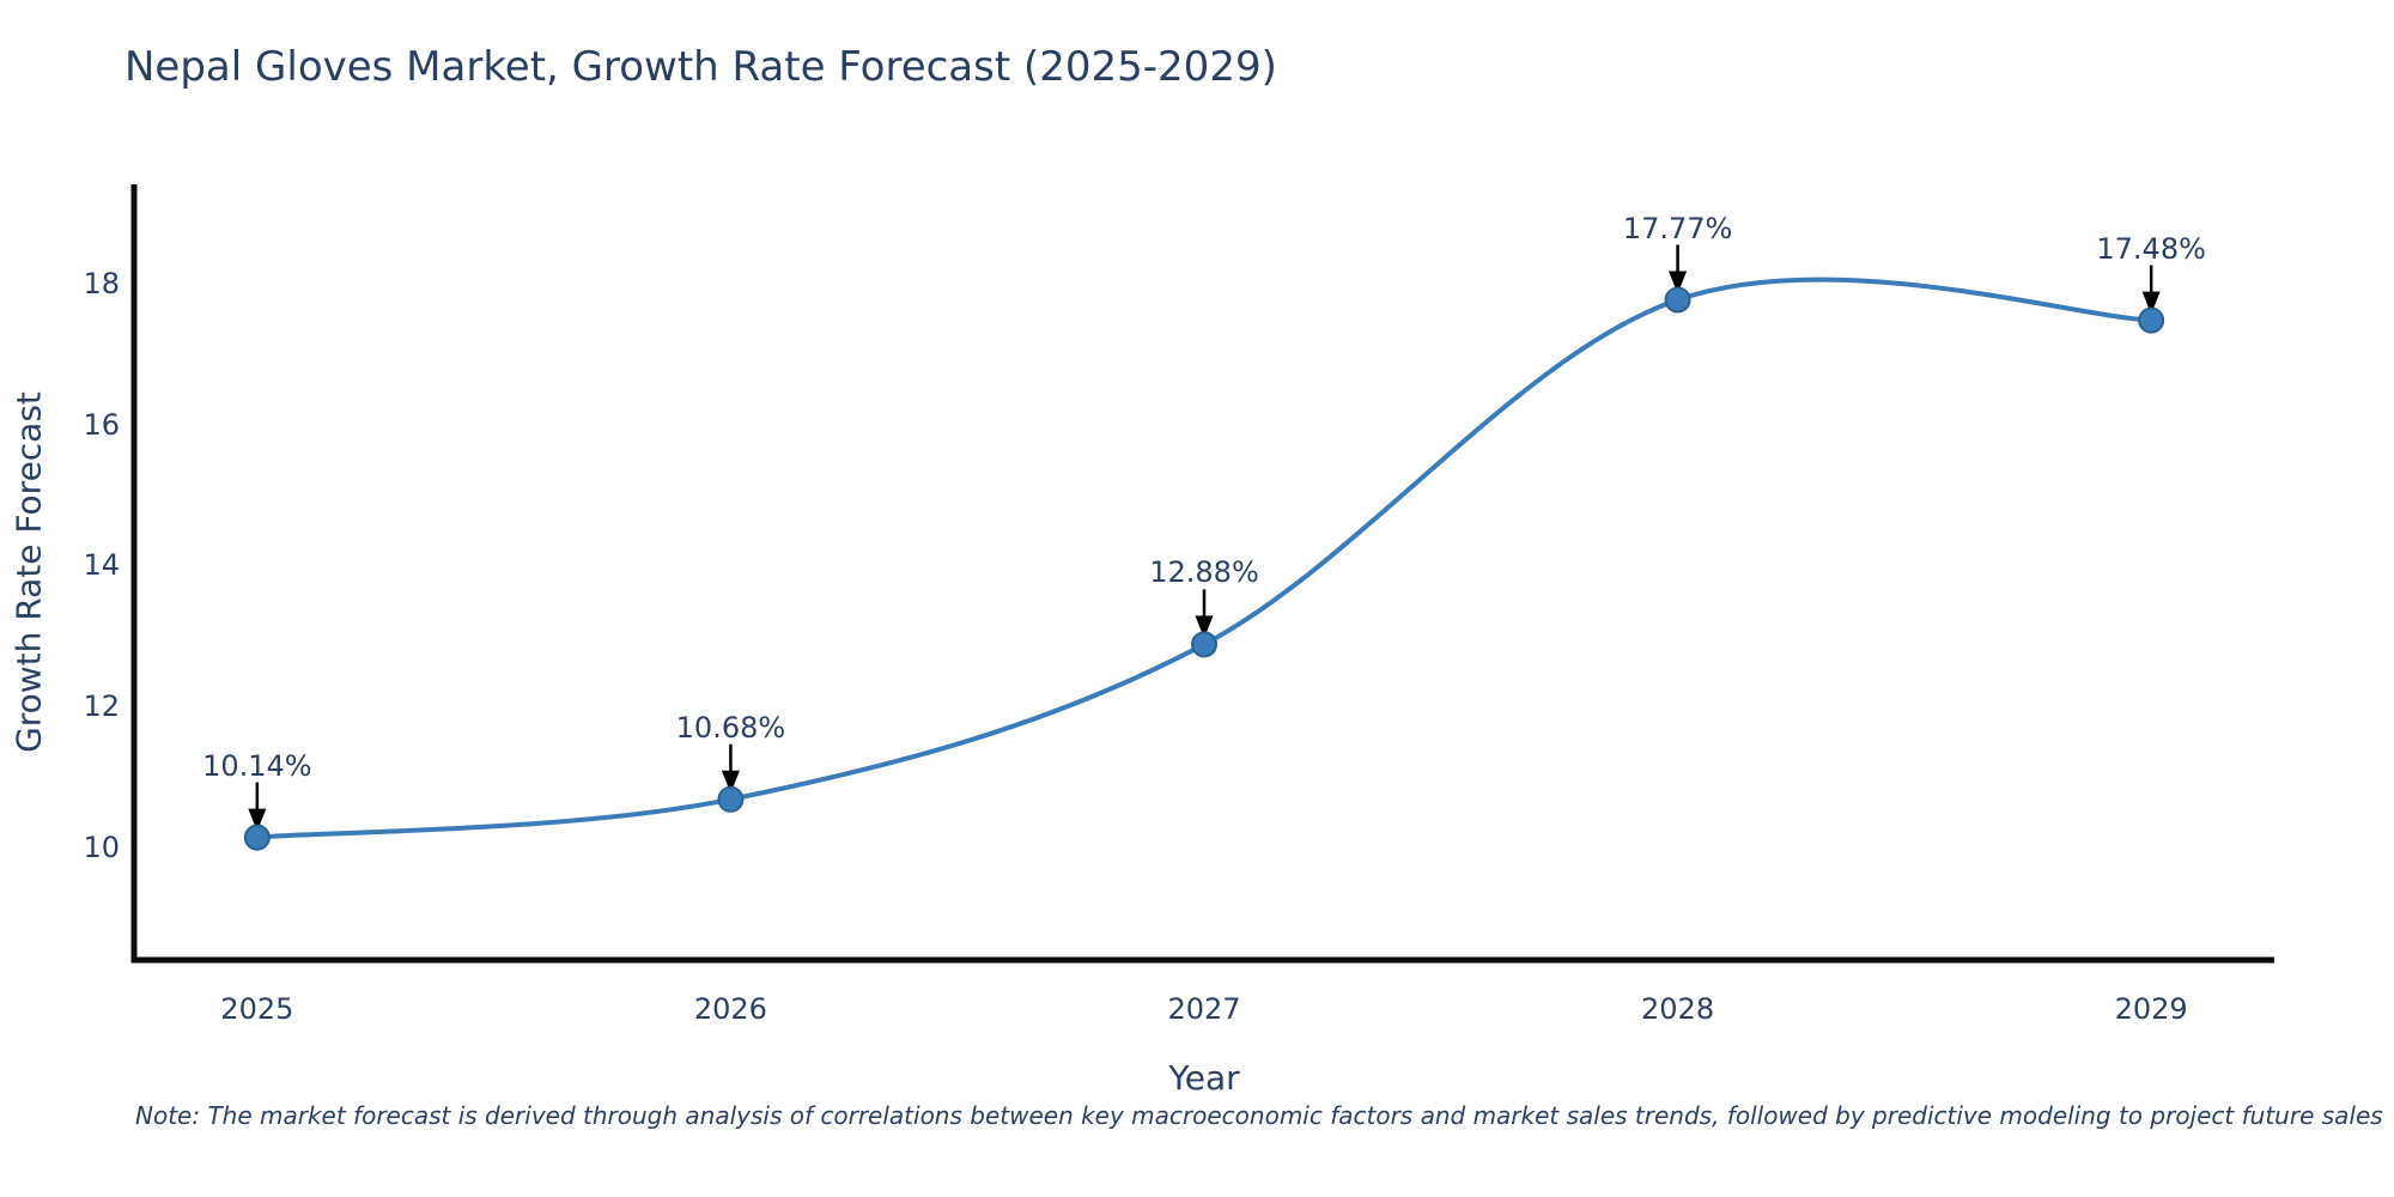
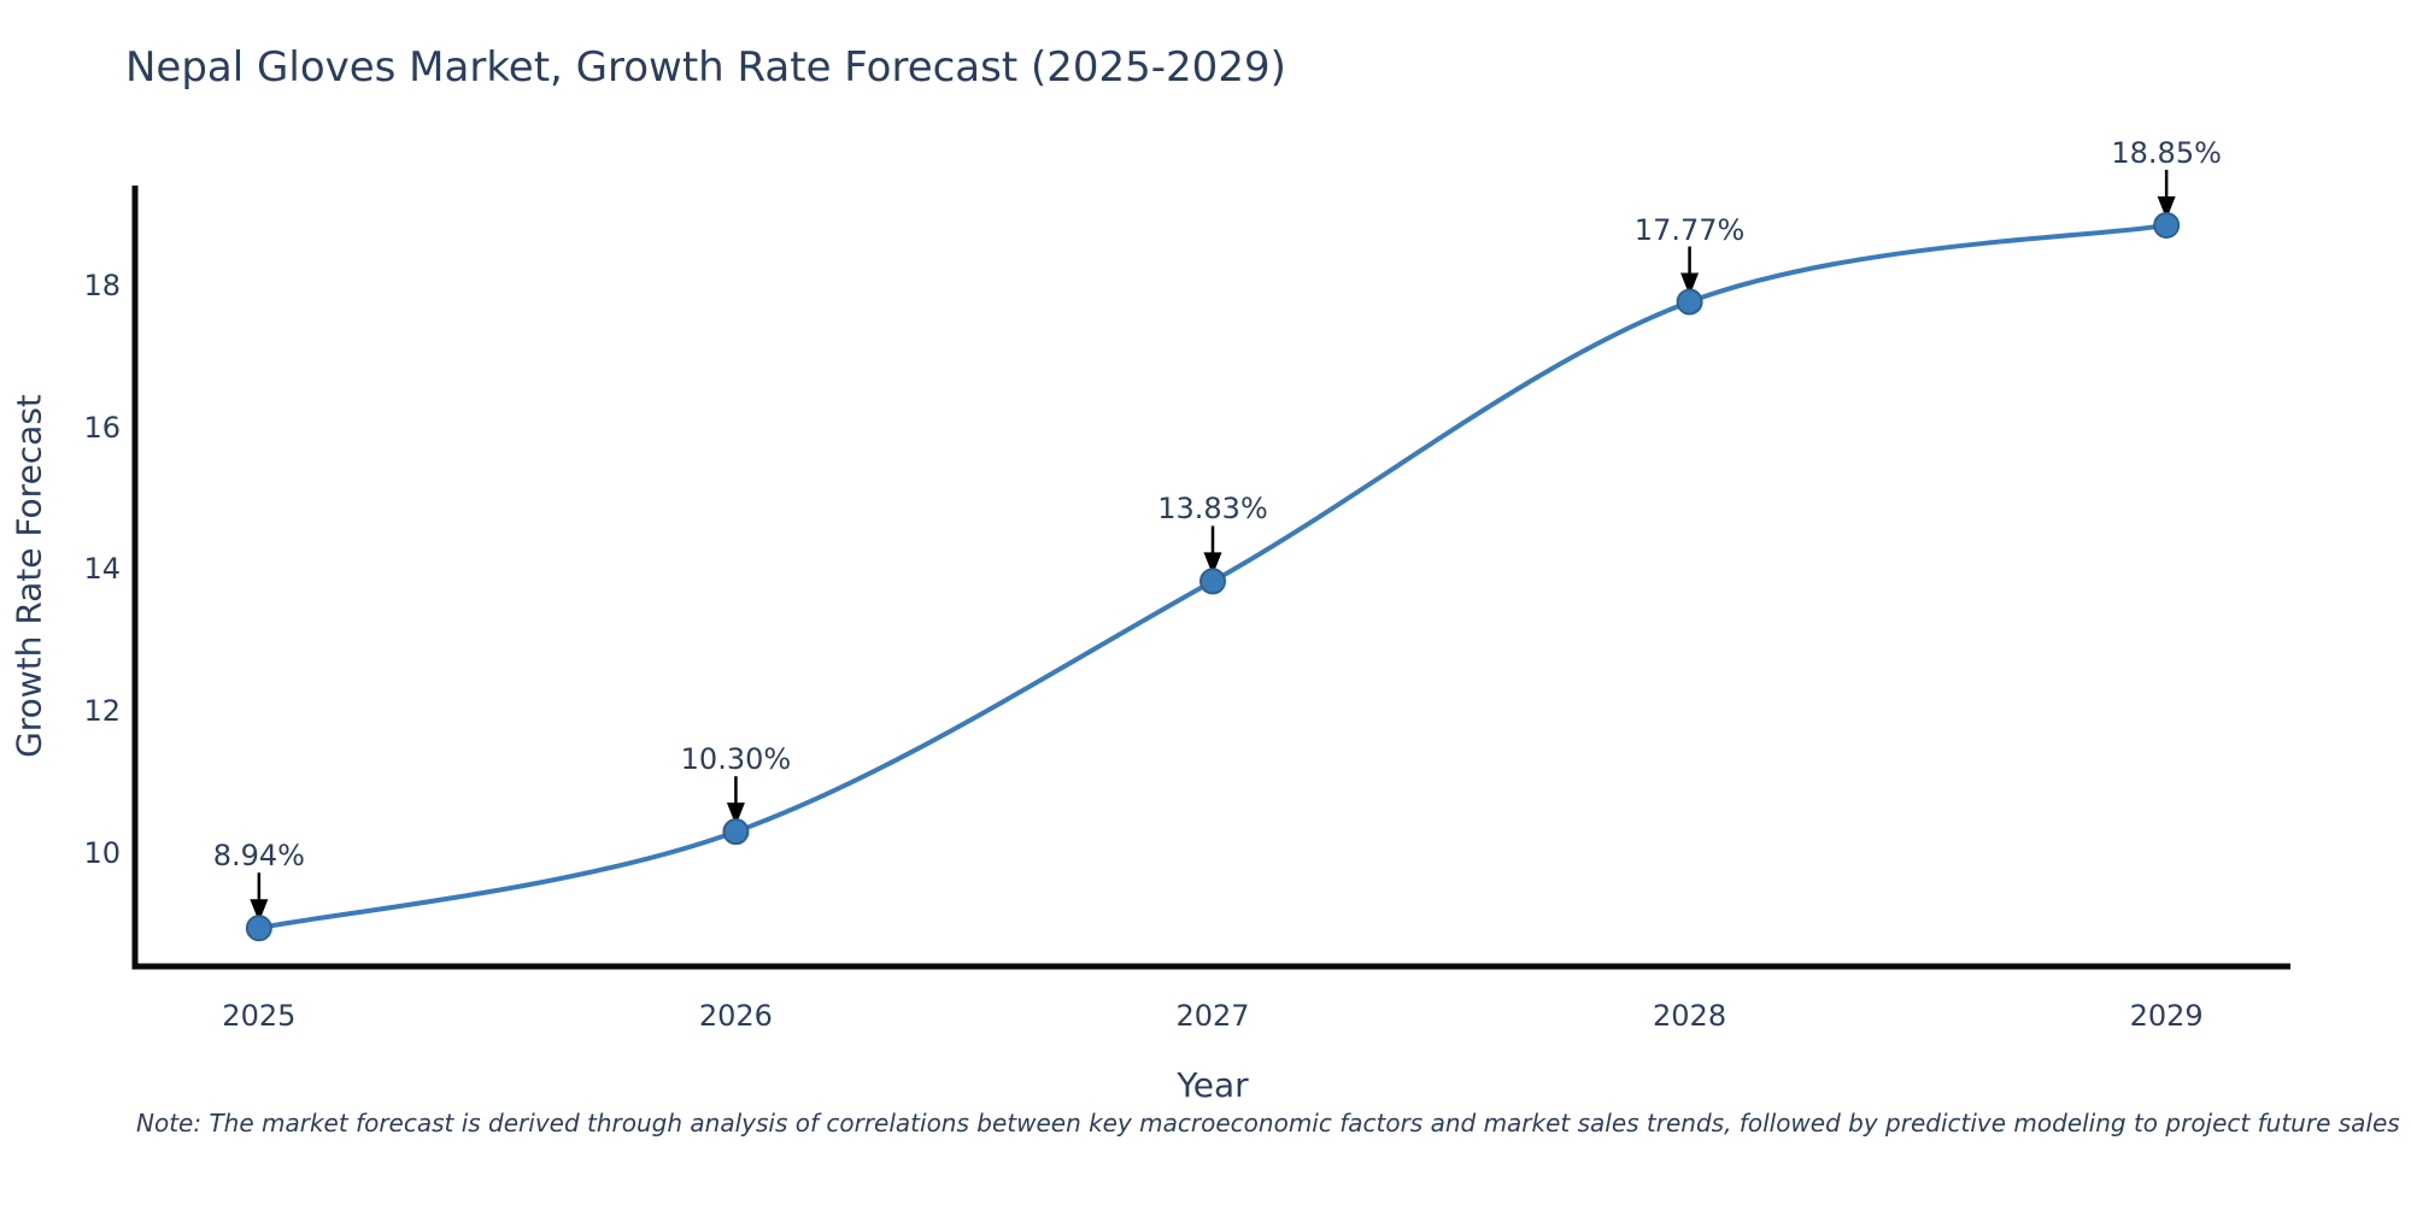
2025: 10.14% -> 8.94%
2026: 10.68% -> 10.30%
2027: 12.88% -> 13.83%
2029: 17.48% -> 18.85%
